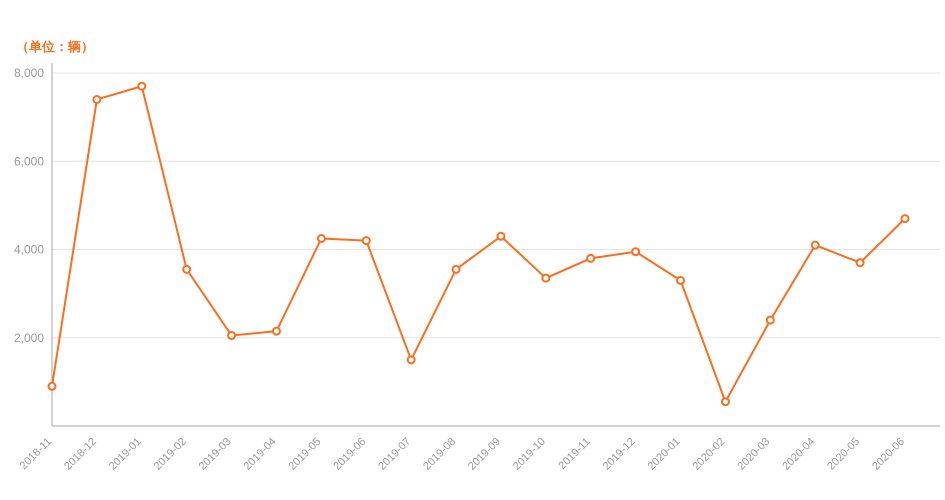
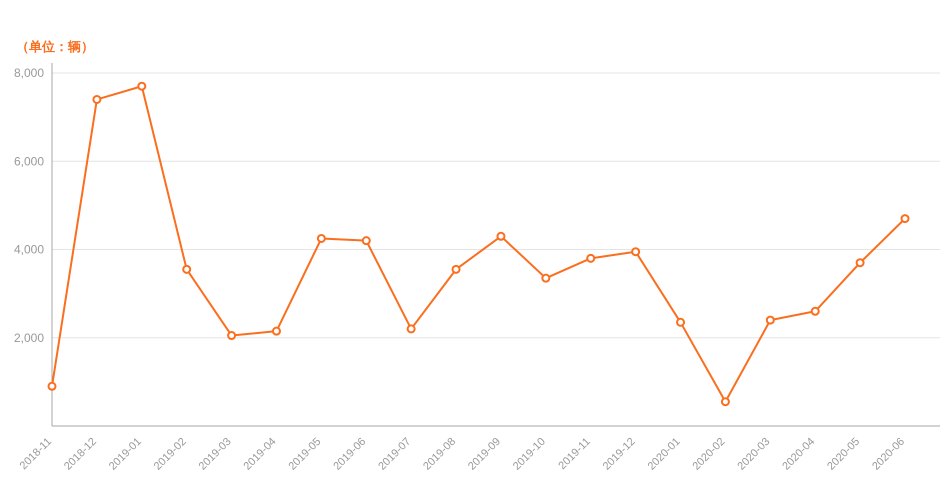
2019-07: 1500 -> 2200
2020-01: 3300 -> 2400
2020-04: 4100 -> 2600
